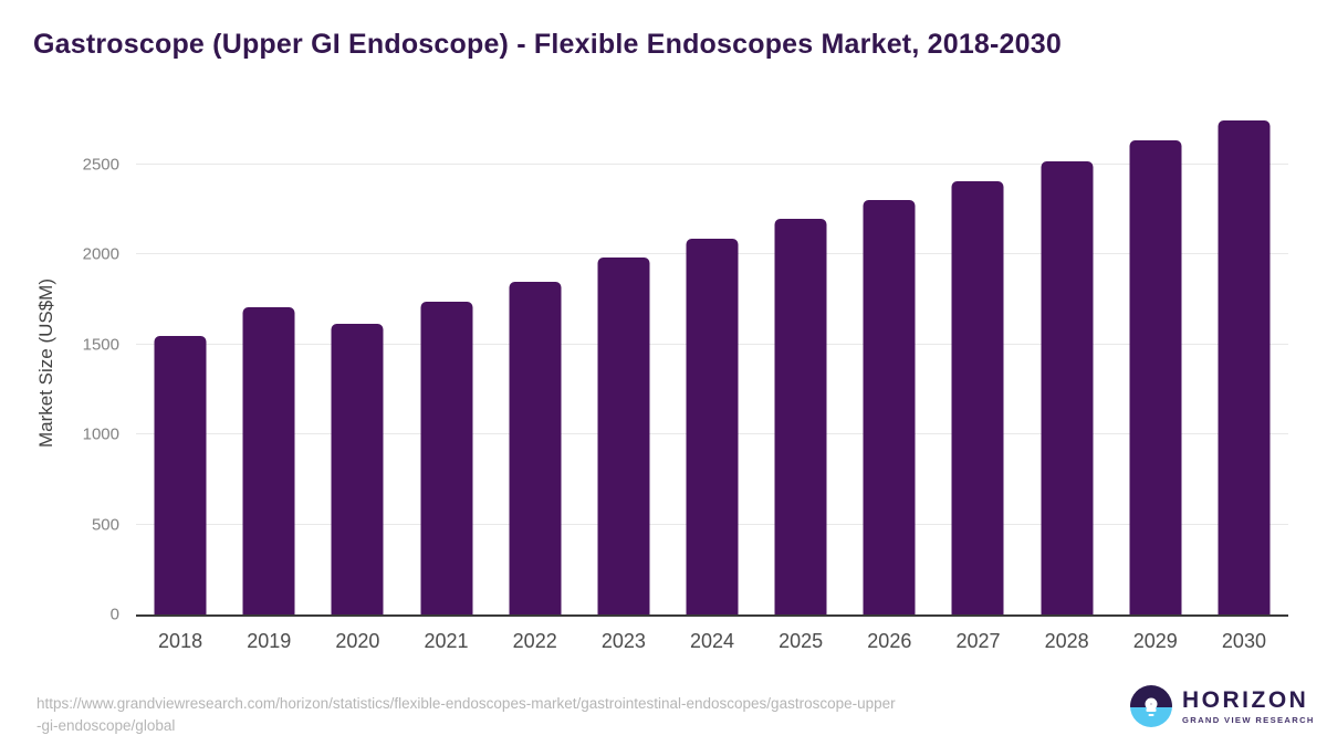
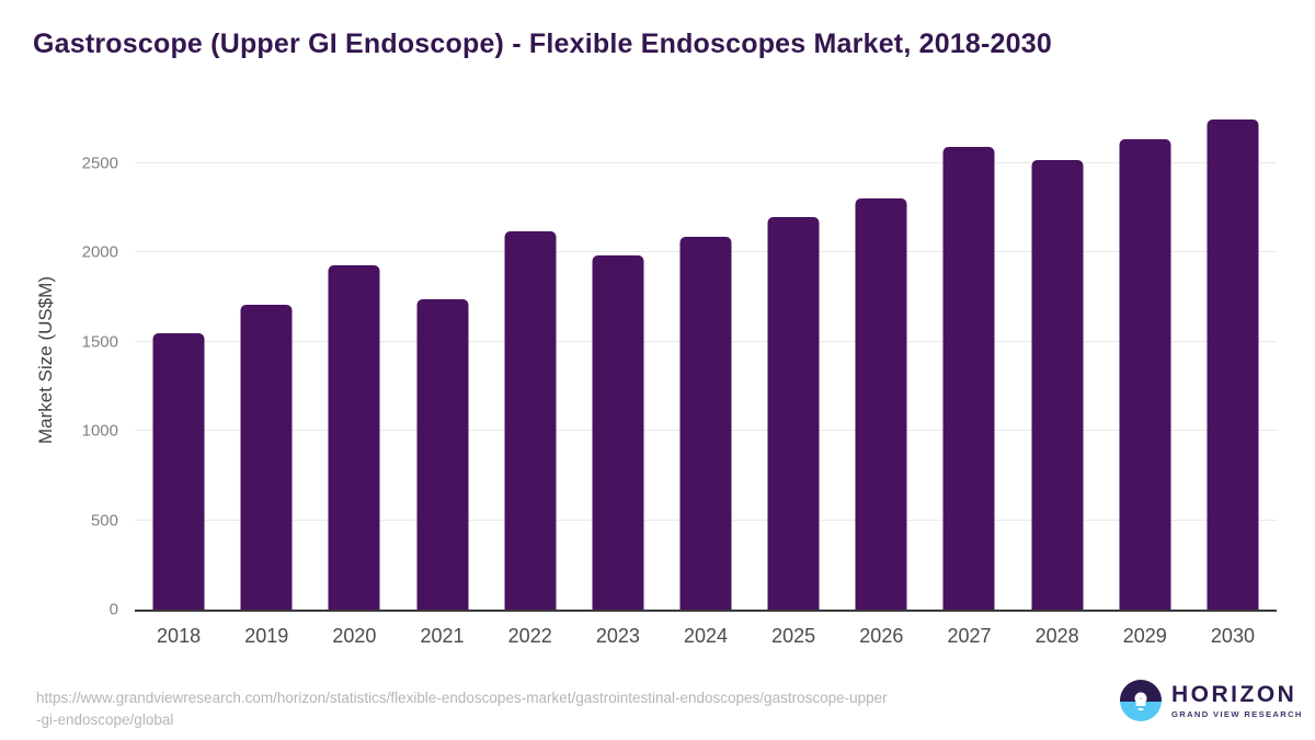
2020: 1620 -> 1930
2022: 1850 -> 2120
2027: 2410 -> 2590
